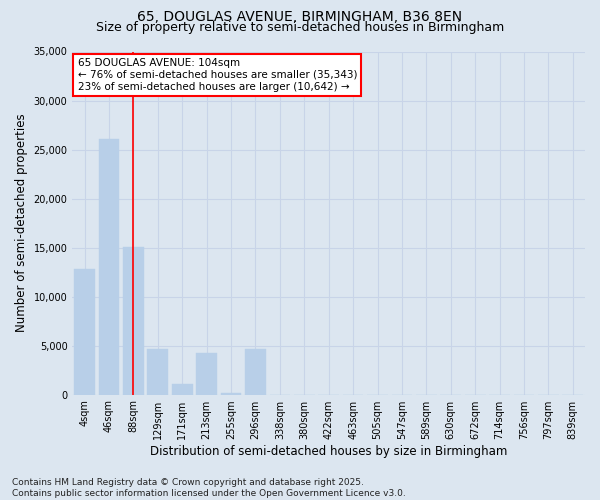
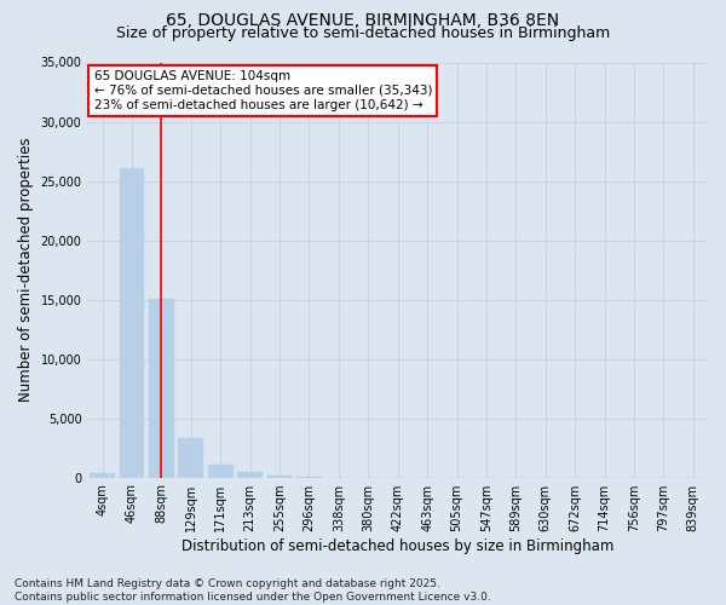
4sqm: 12,800 -> 400
129sqm: 4,600 -> 3,300
213sqm: 4,200 -> 500
296sqm: 4,600 -> 0
